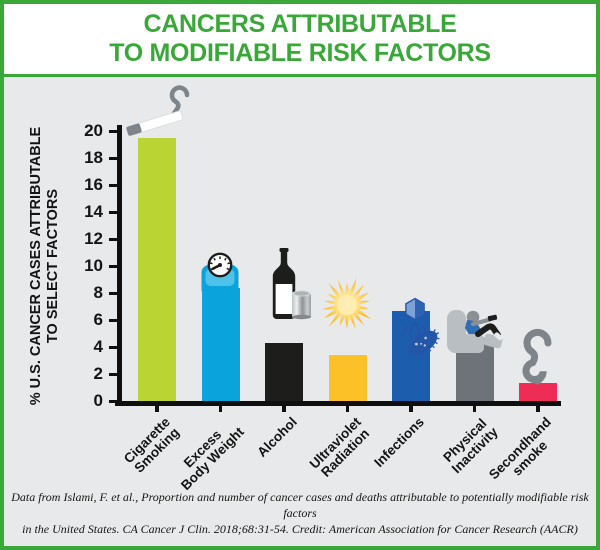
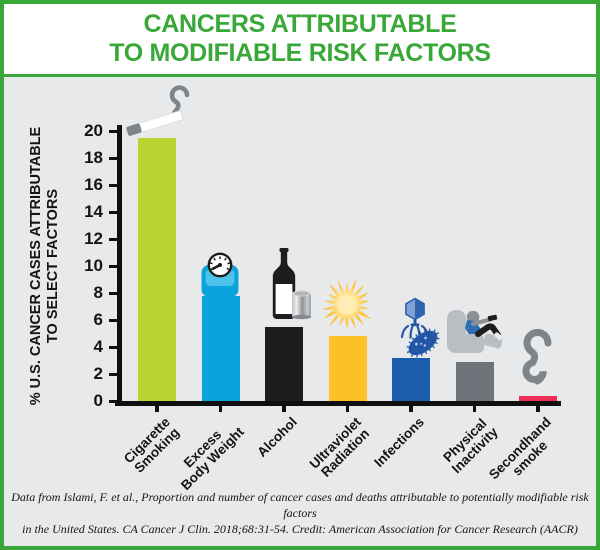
Excess Body Weight: 8.4 -> 7.8
Alcohol: 4.3 -> 5.5
Ultraviolet Radiation: 3.4 -> 4.8
Infections: 6.7 -> 3.2
Physical Inactivity: 4.7 -> 2.9
Secondhand smoke: 1.3 -> 0.4
